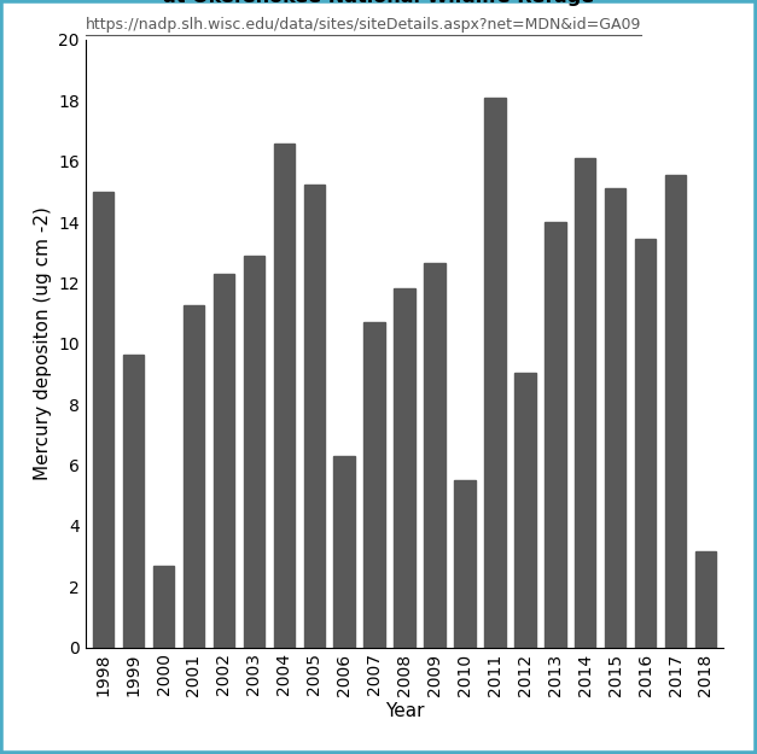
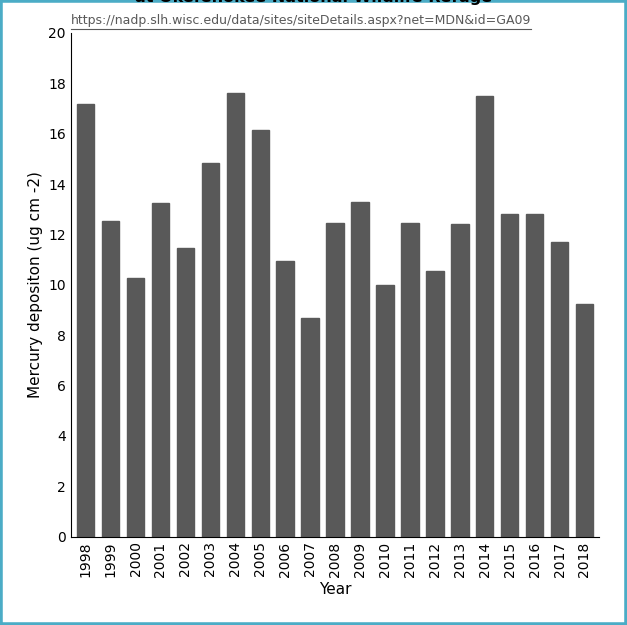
1998: 15.00 -> 17.20
1999: 9.65 -> 12.55
2000: 2.70 -> 10.25
2001: 11.25 -> 13.25
2002: 12.30 -> 11.45
2003: 12.90 -> 14.85
2004: 16.60 -> 17.60
2005: 15.25 -> 16.15
2006: 6.30 -> 10.95
2007: 10.70 -> 8.70
2008: 11.80 -> 12.45
2009: 12.65 -> 13.30
2010: 5.50 -> 10.00
2011: 18.10 -> 12.45
2012: 9.05 -> 10.55
2013: 14.00 -> 12.40
2014: 16.10 -> 17.50
2015: 15.10 -> 12.80
2016: 13.45 -> 12.80
2017: 15.55 -> 11.70
2018: 3.15 -> 9.25
